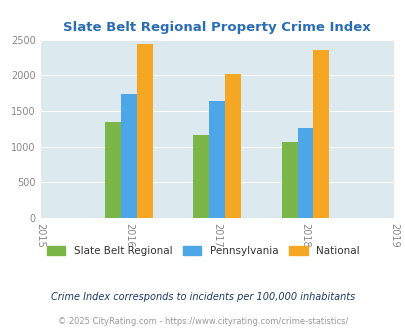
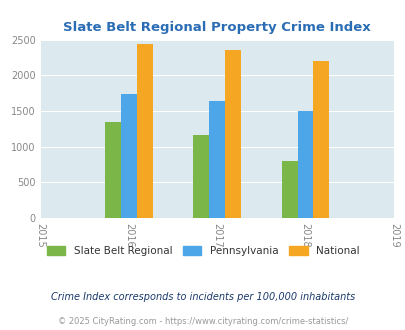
National/2017: 2020 -> 2360
Slate Belt Regional/2018: 1060 -> 800
Pennsylvania/2018: 1260 -> 1500
National/2018: 2360 -> 2200
